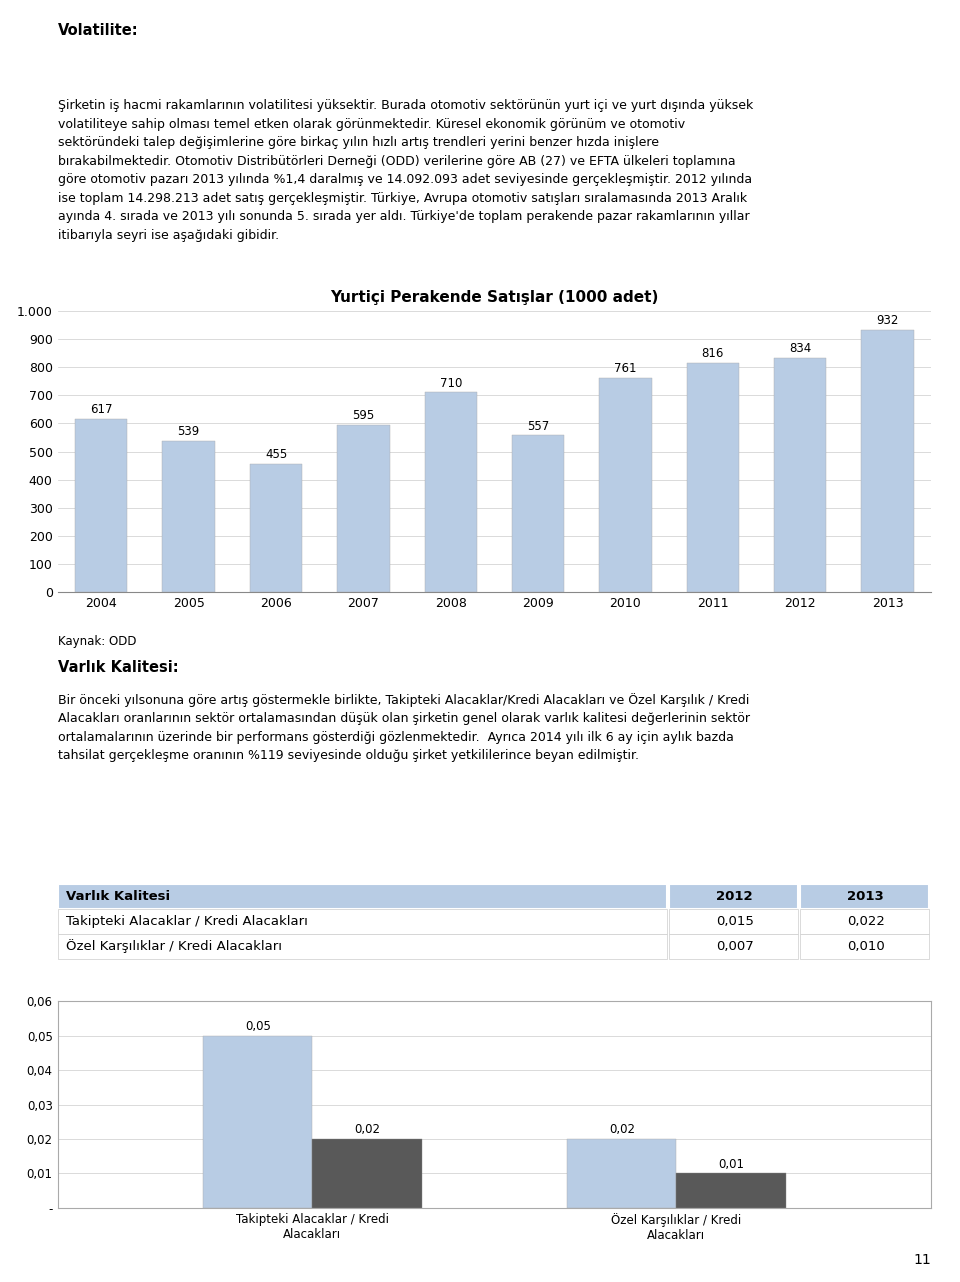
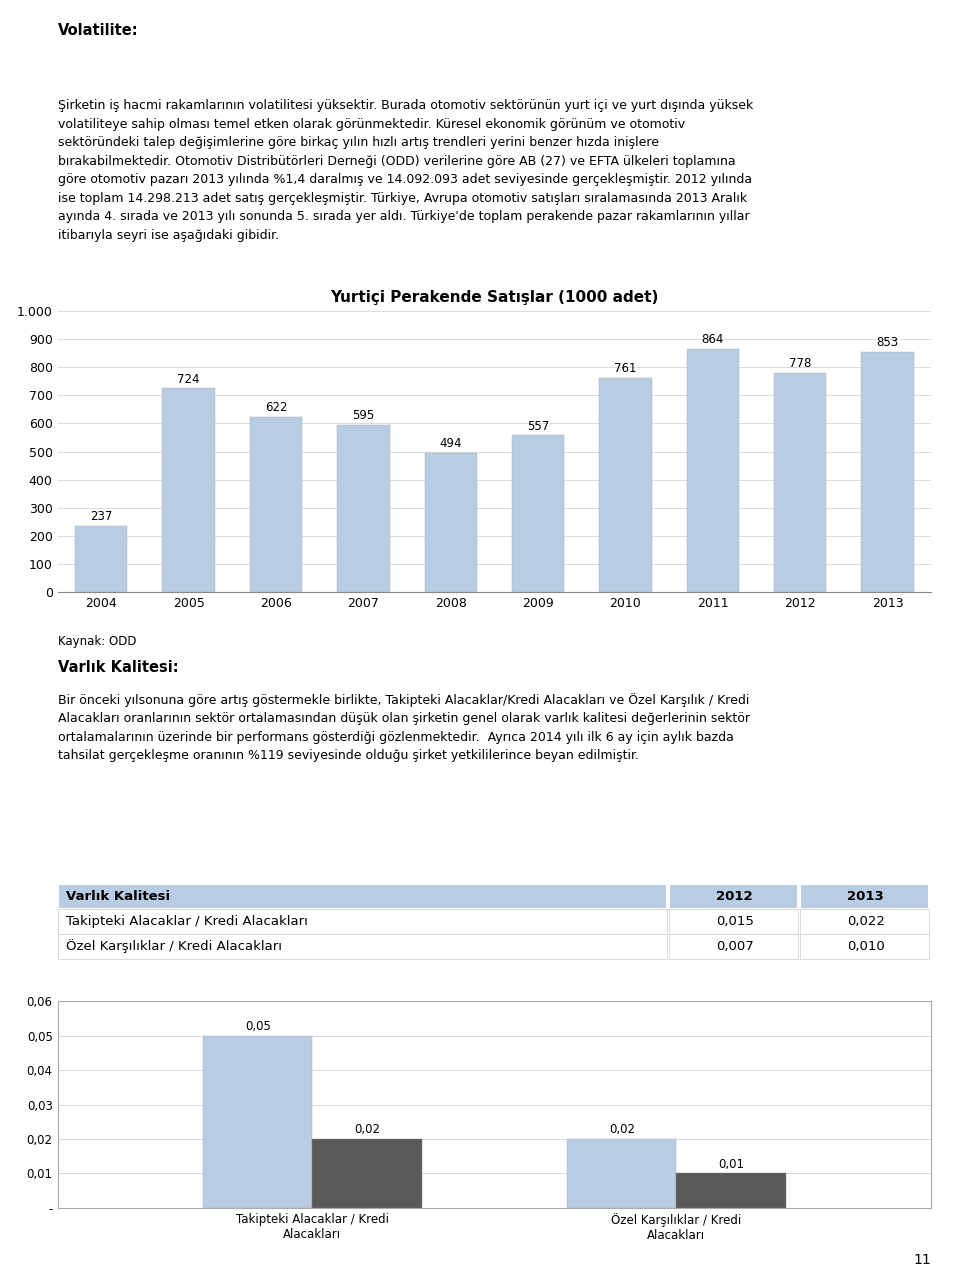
Yurtiçi Perakende Satışlar (1000 adet)/2004: 617 -> 237
Yurtiçi Perakende Satışlar (1000 adet)/2005: 539 -> 724
Yurtiçi Perakende Satışlar (1000 adet)/2006: 455 -> 622
Yurtiçi Perakende Satışlar (1000 adet)/2008: 710 -> 494
Yurtiçi Perakende Satışlar (1000 adet)/2011: 816 -> 864
Yurtiçi Perakende Satışlar (1000 adet)/2012: 834 -> 778
Yurtiçi Perakende Satışlar (1000 adet)/2013: 932 -> 853
